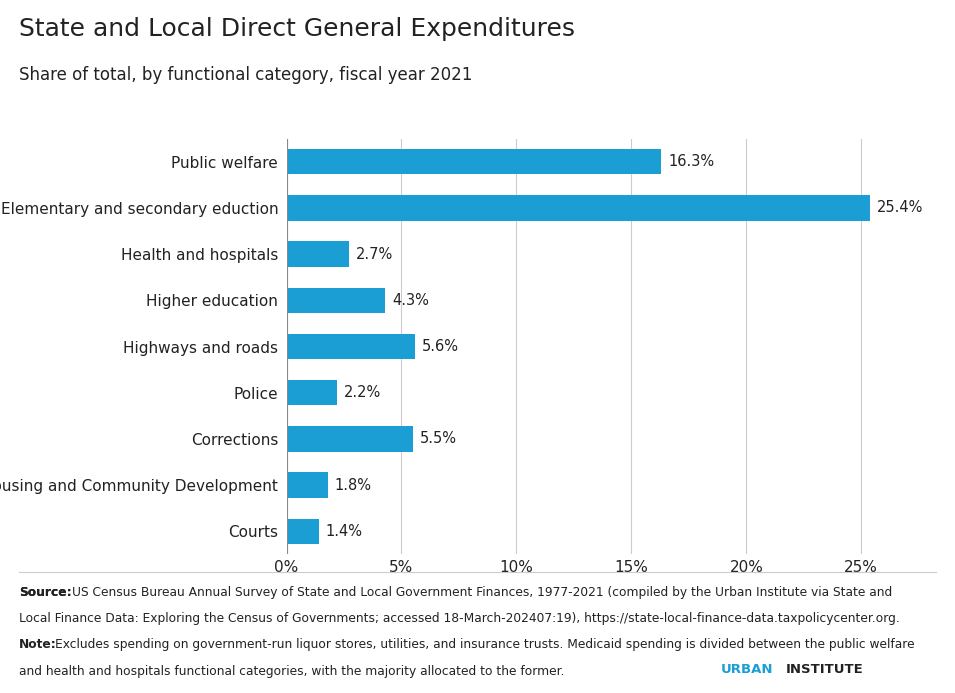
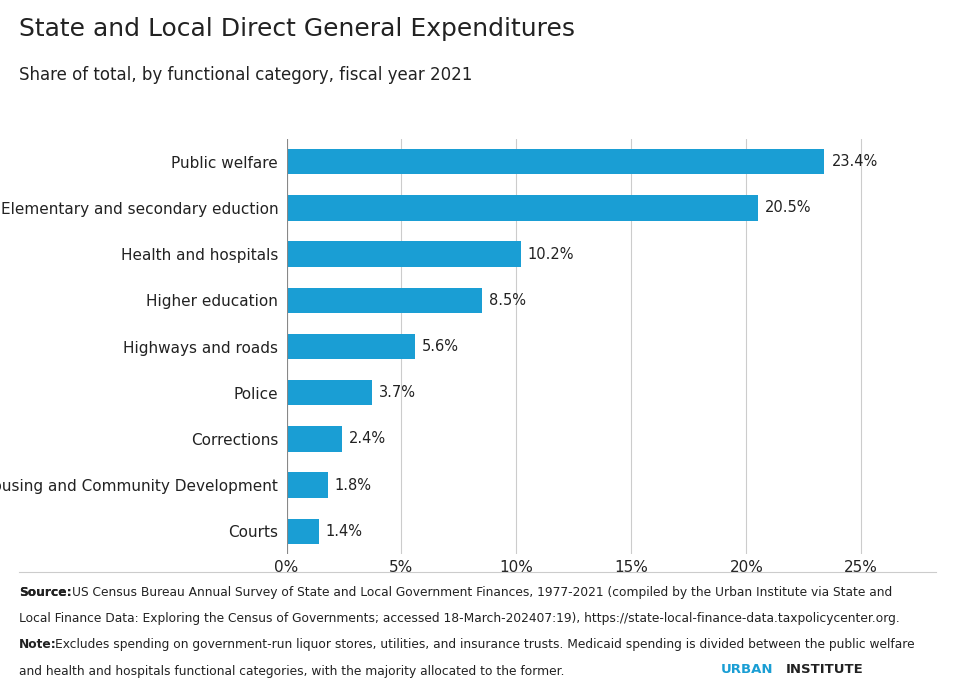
Public welfare: 16.3% -> 23.4%
Elementary and secondary eduction: 25.4% -> 20.5%
Health and hospitals: 2.7% -> 10.2%
Higher education: 4.3% -> 8.5%
Police: 2.2% -> 3.7%
Corrections: 5.5% -> 2.4%
